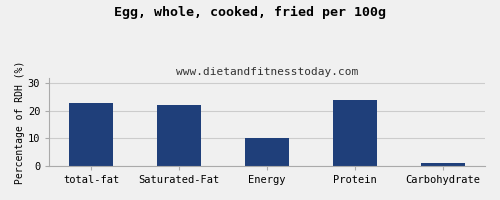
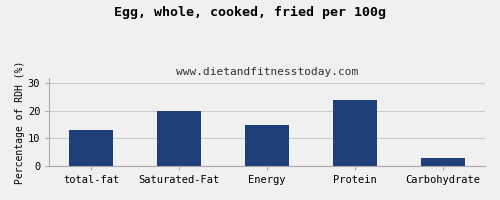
total-fat: 23 -> 13
Saturated-Fat: 22 -> 20
Energy: 10 -> 15
Carbohydrate: 1 -> 3
